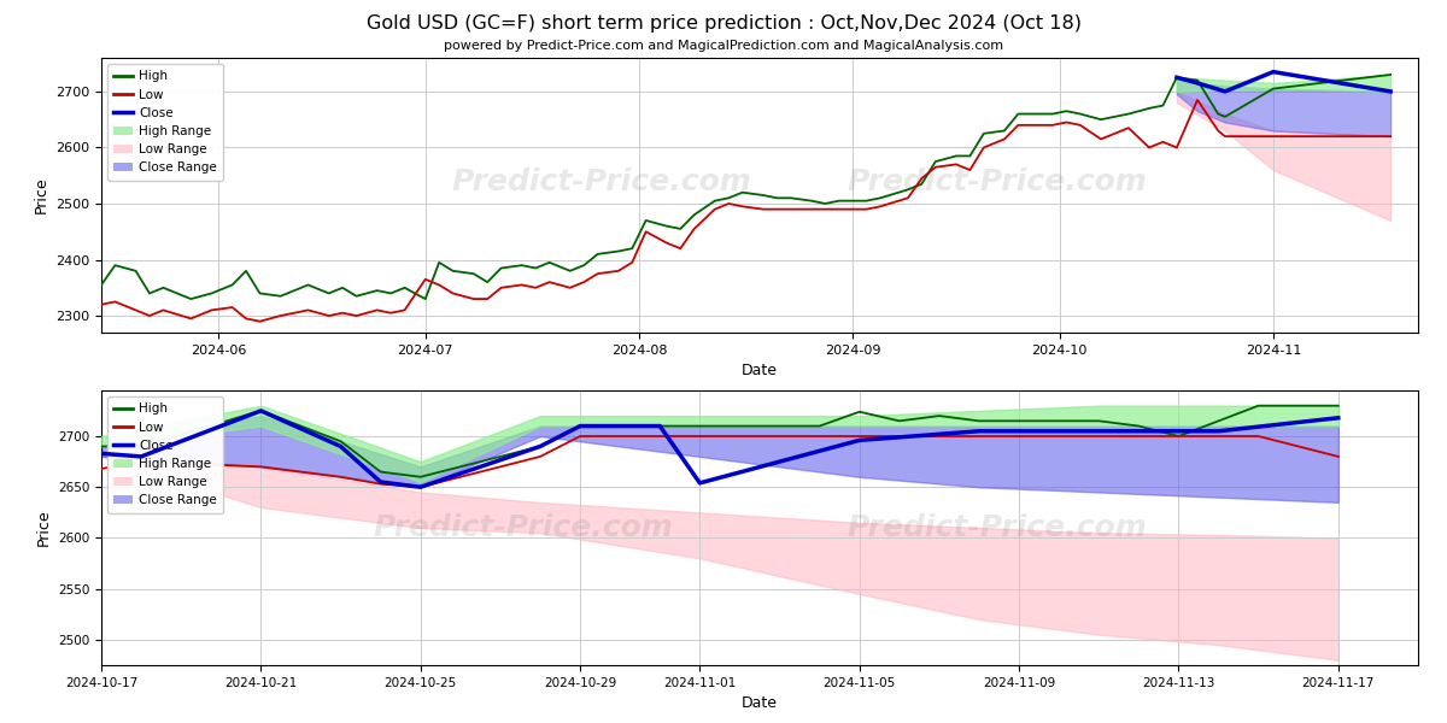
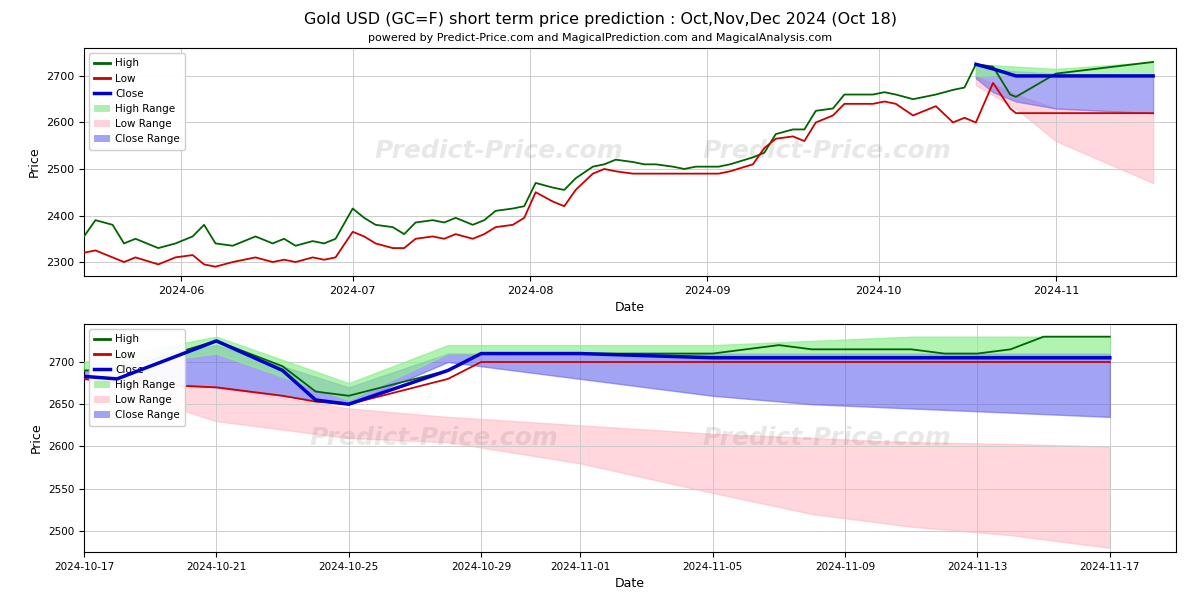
High/2024-07: 2330 -> 2415
Close/2024-11: 2735 -> 2700
Low/2024-10-17: 2668 -> 2680
Close/2024-11-01: 2654 -> 2710
High/2024-11-05: 2724 -> 2710
Close/2024-11-05: 2696 -> 2705
High/2024-11-13: 2700 -> 2710
Low/2024-11-17: 2680 -> 2700
Close/2024-11-17: 2718 -> 2705
